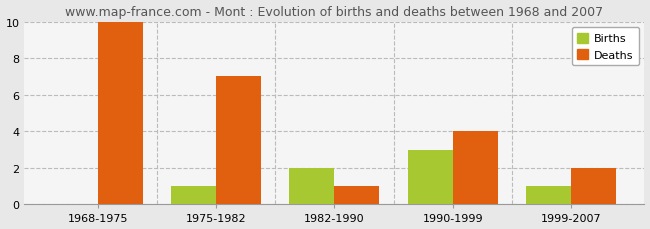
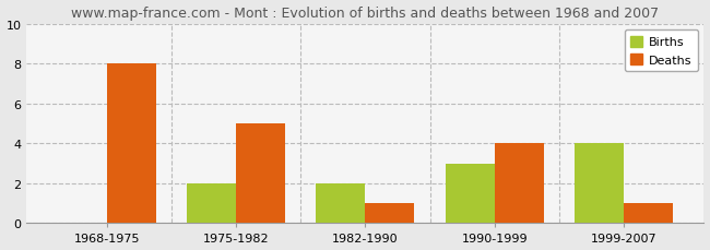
Deaths/1968-1975: 10 -> 8
Births/1975-1982: 1 -> 2
Deaths/1975-1982: 7 -> 5
Births/1999-2007: 1 -> 4
Deaths/1999-2007: 2 -> 1
